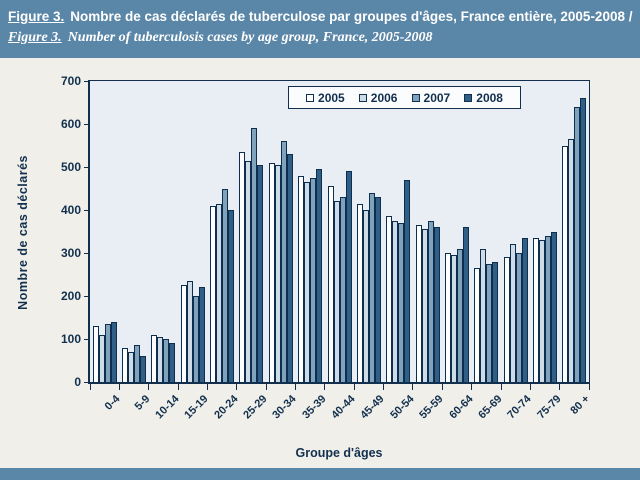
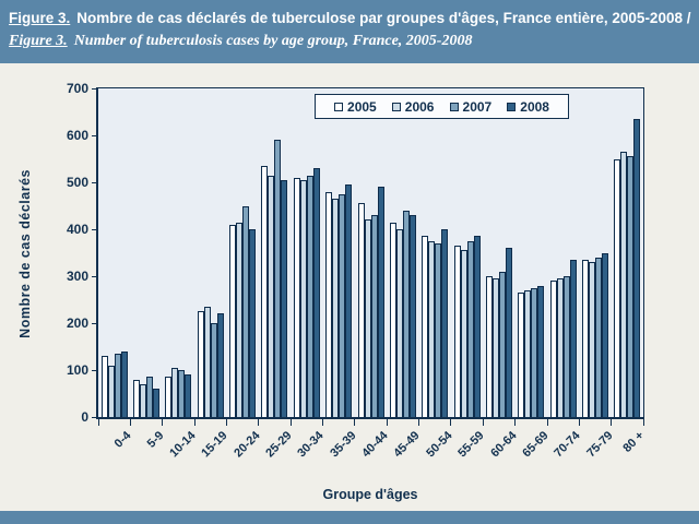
2005/10-14: 110 -> 80
2007/30-34: 560 -> 520
2008/50-54: 470 -> 400
2008/55-59: 360 -> 380
2006/65-69: 310 -> 270
2006/70-74: 320 -> 300
2007/80 +: 640 -> 560
2008/80 +: 660 -> 640
